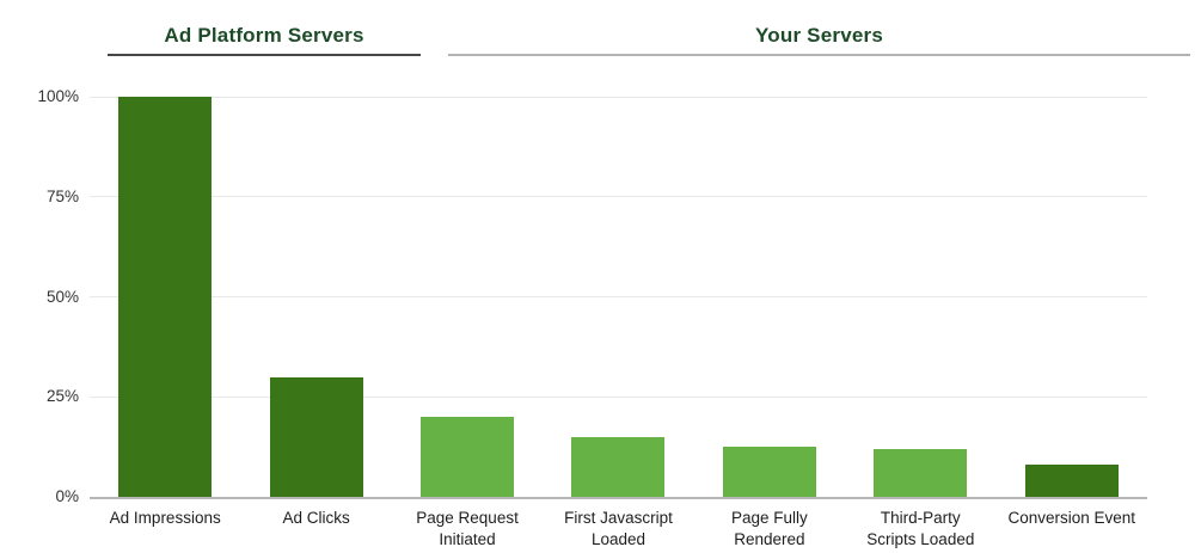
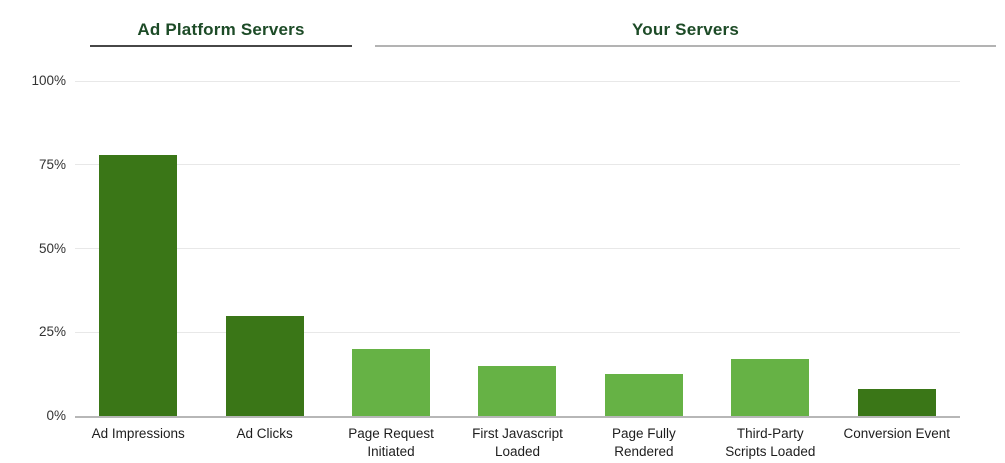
Ad Impressions: 100% -> 78%
Third-Party Scripts Loaded: 12% -> 17%
